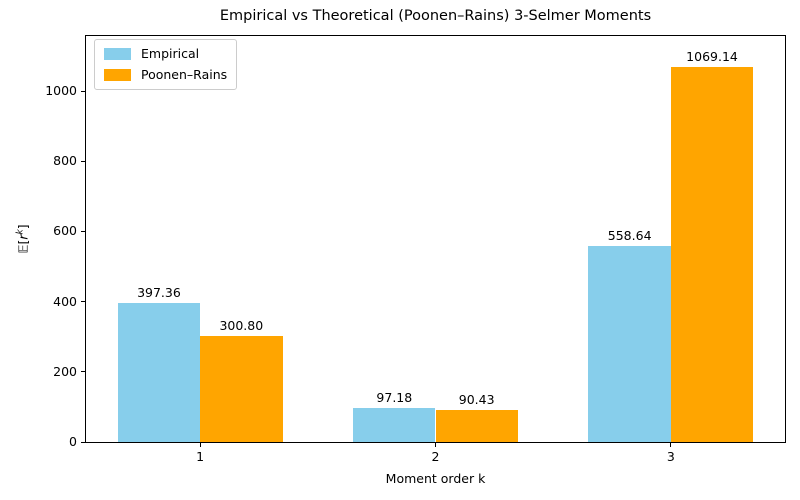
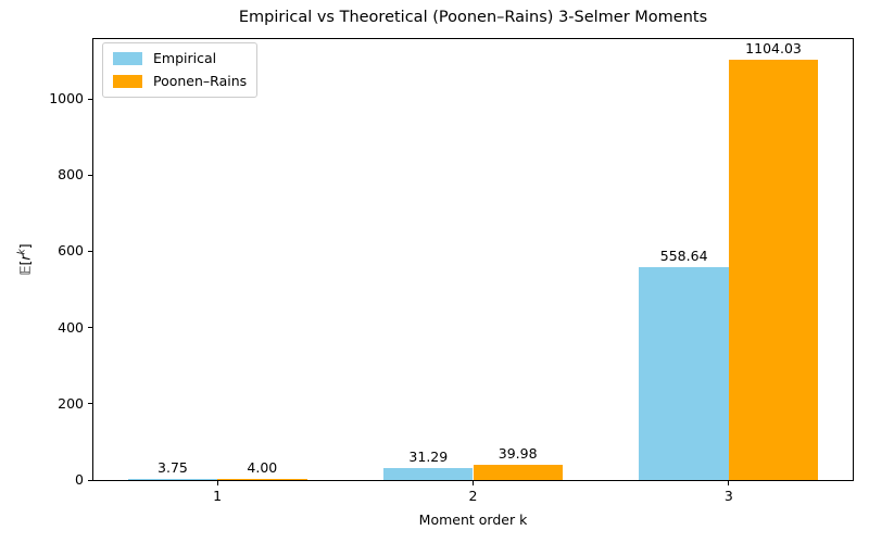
Empirical/1: 397.36 -> 3.75
Poonen–Rains/1: 300.80 -> 4.00
Empirical/2: 97.18 -> 31.29
Poonen–Rains/2: 90.43 -> 39.98
Poonen–Rains/3: 1069.14 -> 1104.03
